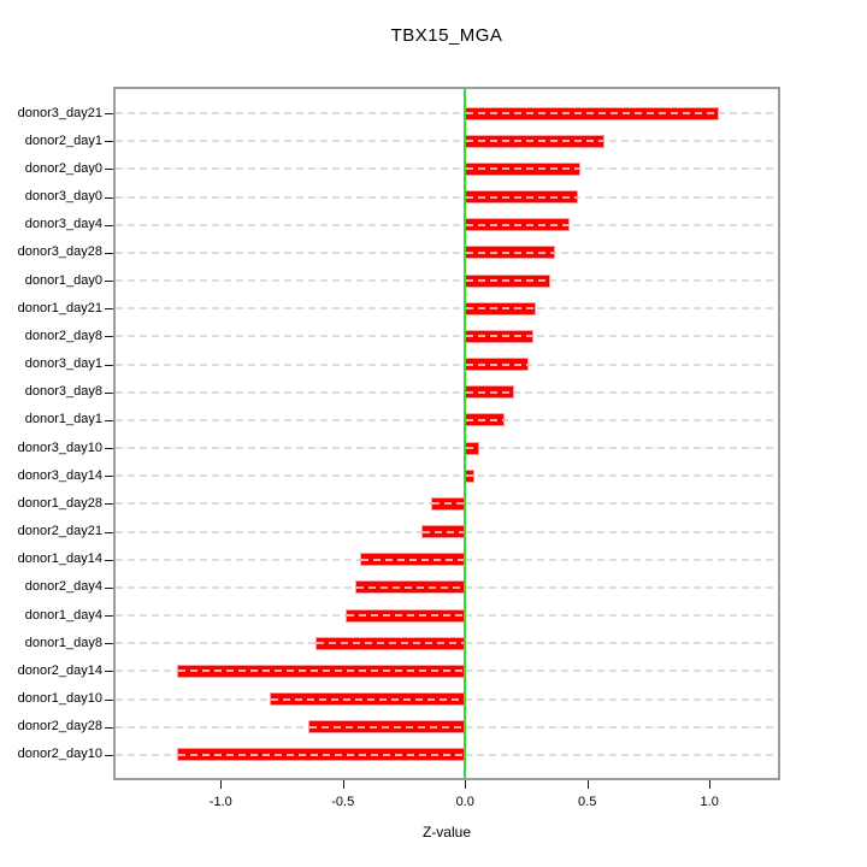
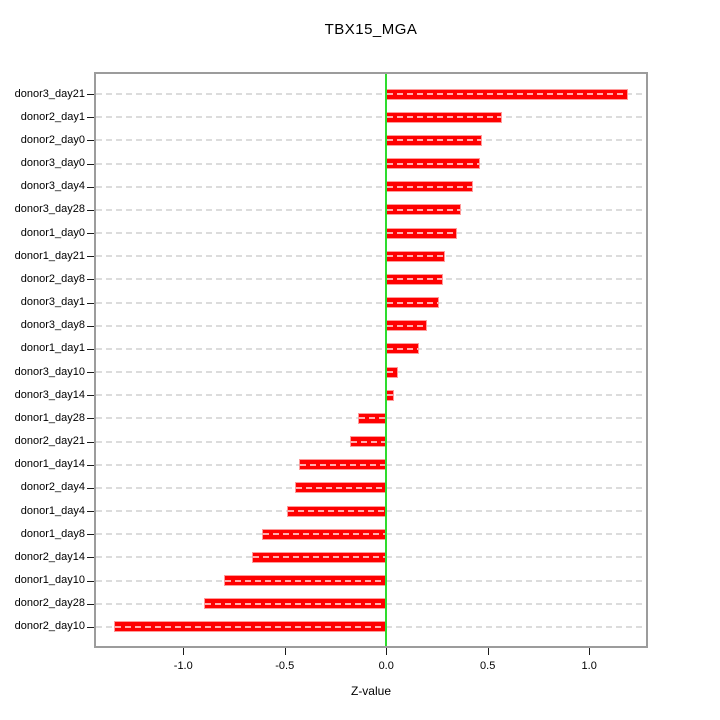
donor3_day21: 1.04 -> 1.19
donor2_day14: -1.18 -> -0.66
donor2_day28: -0.64 -> -0.90
donor2_day10: -1.18 -> -1.34
